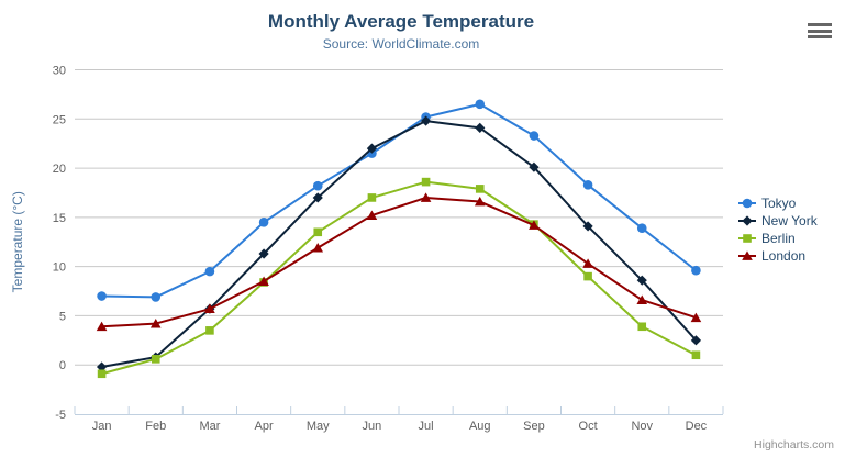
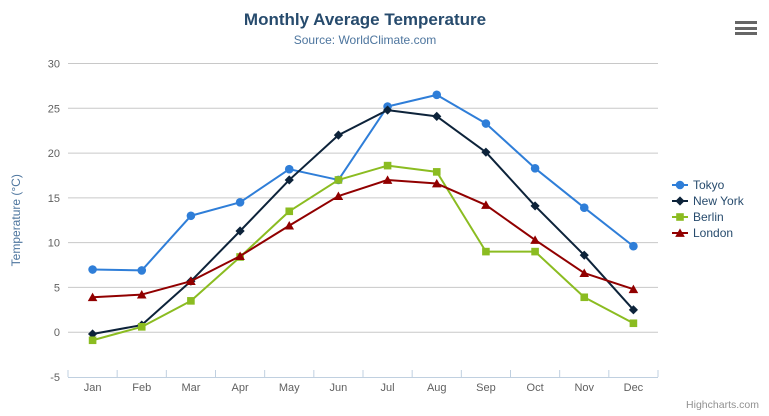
Tokyo/Mar: 10 -> 13
Tokyo/Jun: 22 -> 17
Berlin/Sep: 14 -> 9
